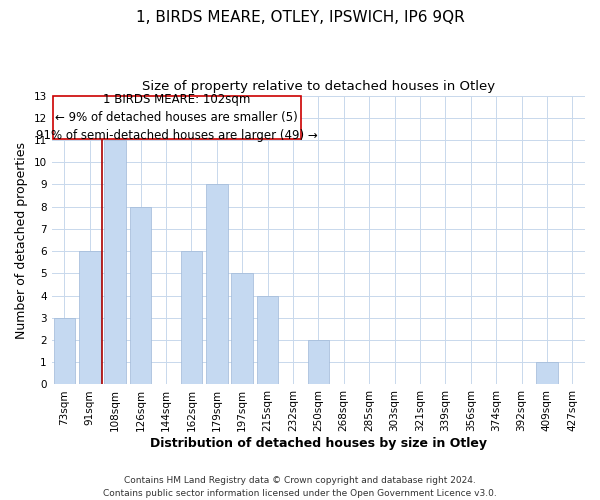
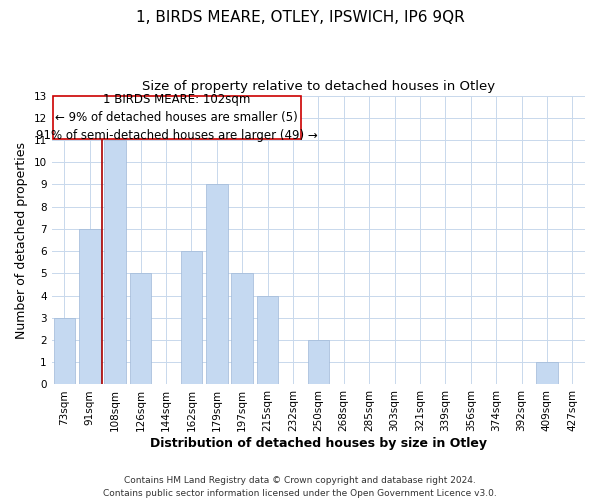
91sqm: 6 -> 7
126sqm: 8 -> 5
